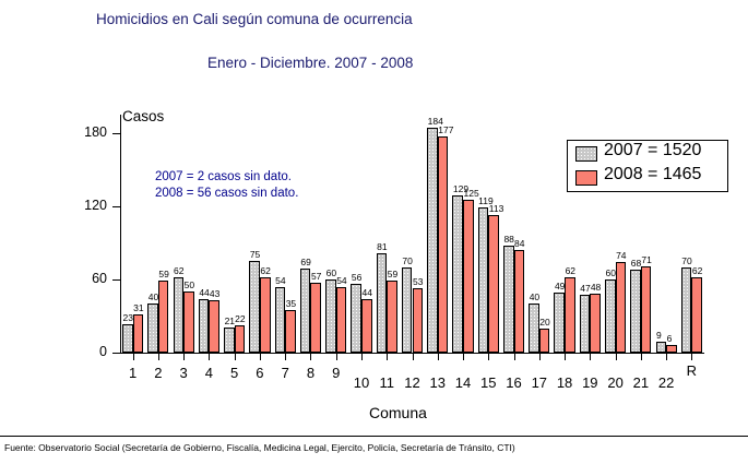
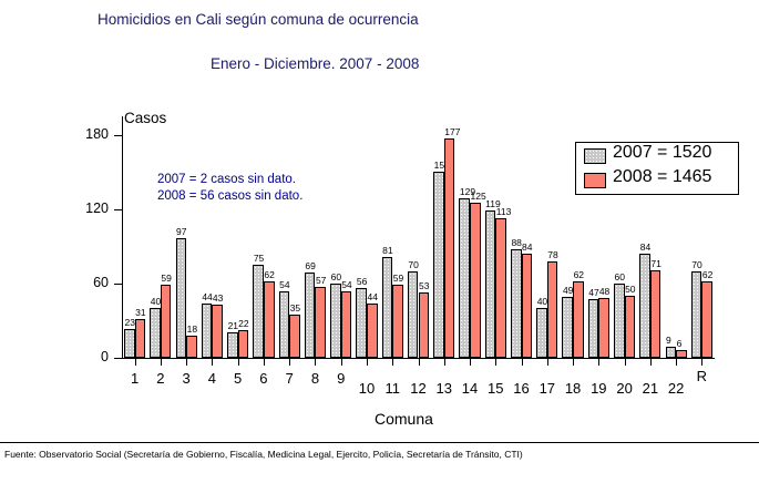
2007 = 1520/3: 62 -> 97
2008 = 1465/3: 50 -> 18
2007 = 1520/13: 184 -> 150
2008 = 1465/17: 20 -> 78
2008 = 1465/20: 74 -> 50
2007 = 1520/21: 68 -> 84
